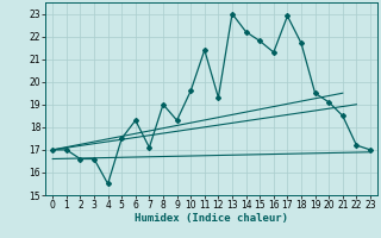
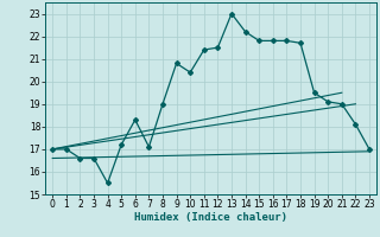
5: 17.5 -> 17.2
9: 18.3 -> 20.8
10: 19.6 -> 20.4
12: 19.3 -> 21.5
16: 21.3 -> 21.8
17: 22.9 -> 21.8
21: 18.5 -> 19.0
22: 17.2 -> 18.1
